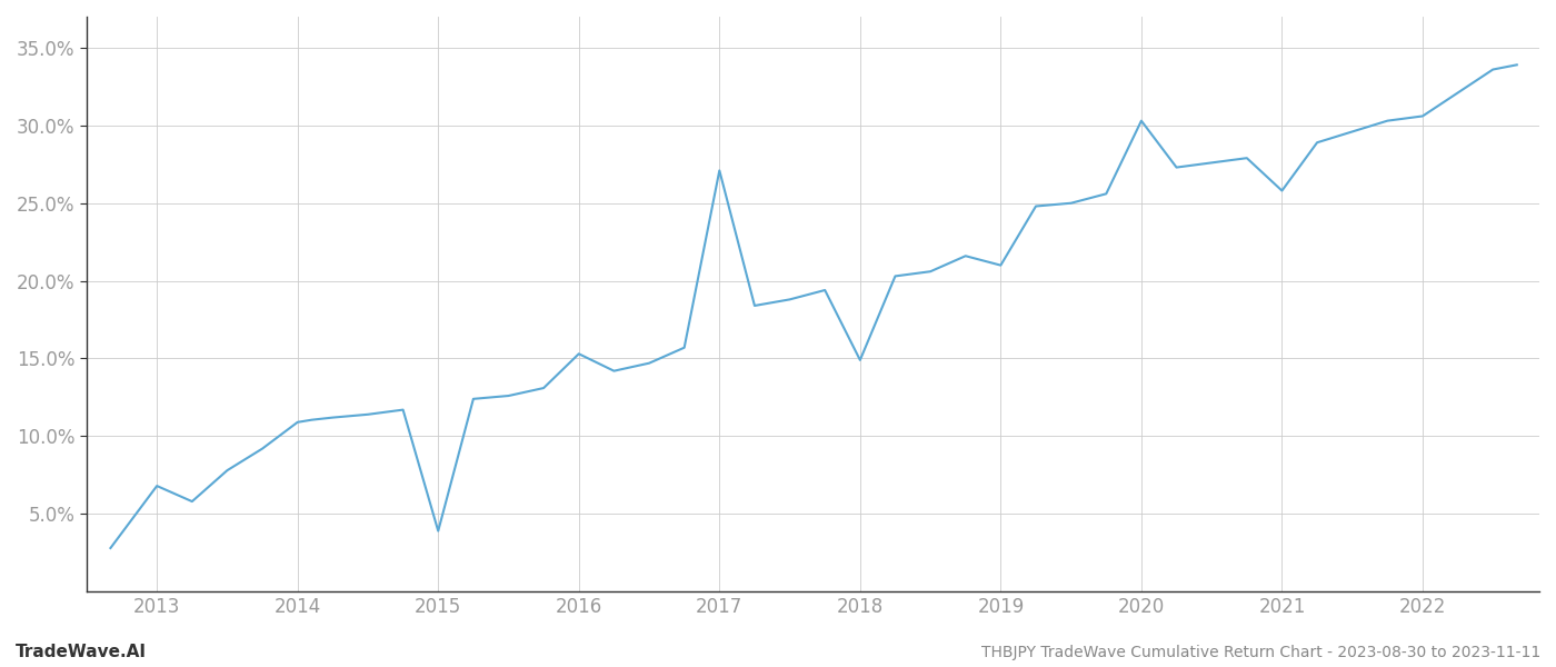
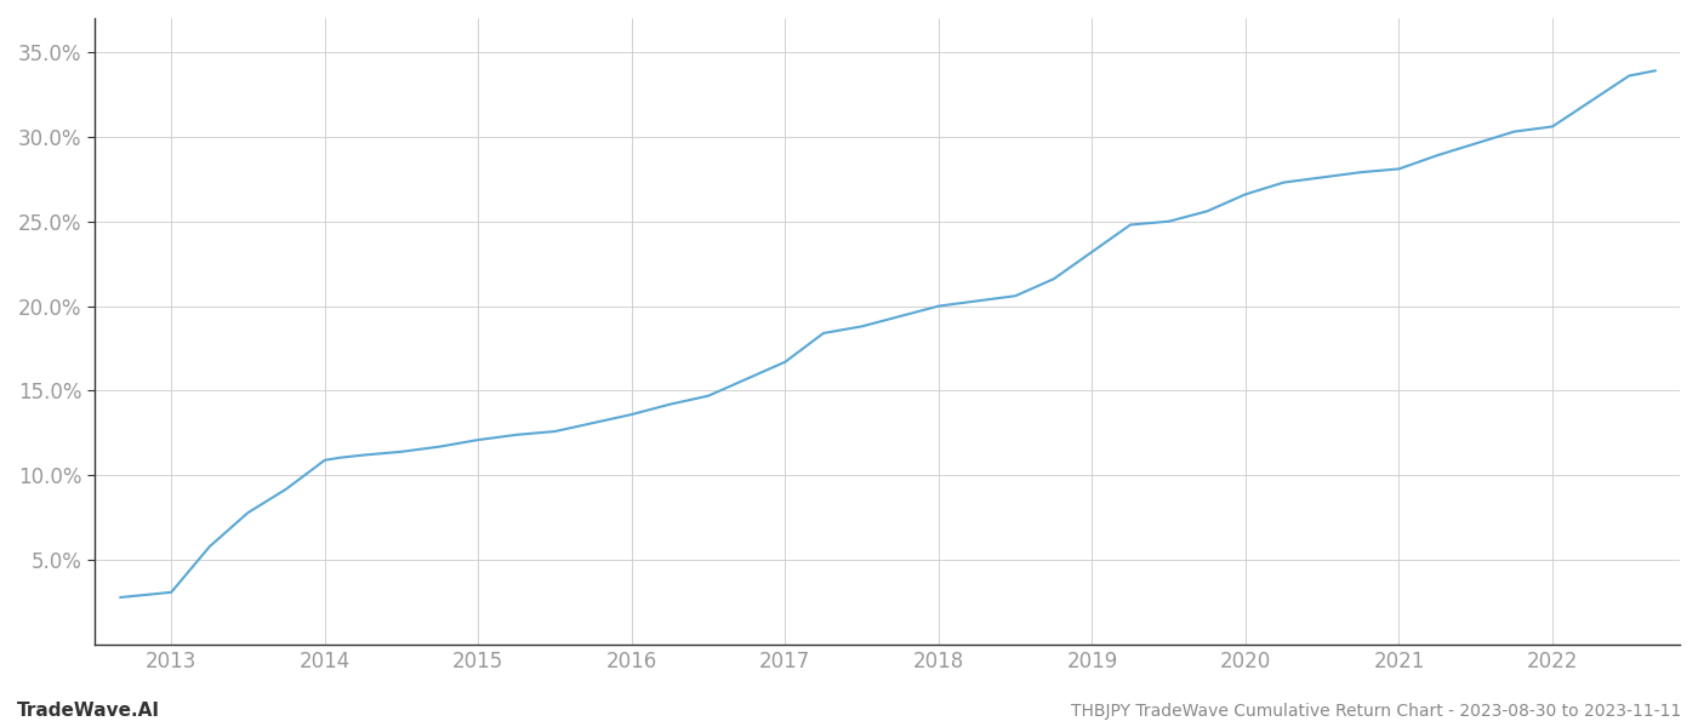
2013: 6.8% -> 3.1%
2015: 3.9% -> 12.1%
2016: 15.3% -> 13.6%
2017: 27.1% -> 16.7%
2018: 14.9% -> 20.0%
2019: 21.0% -> 23.2%
2020: 30.3% -> 26.6%
2021: 25.8% -> 28.1%
